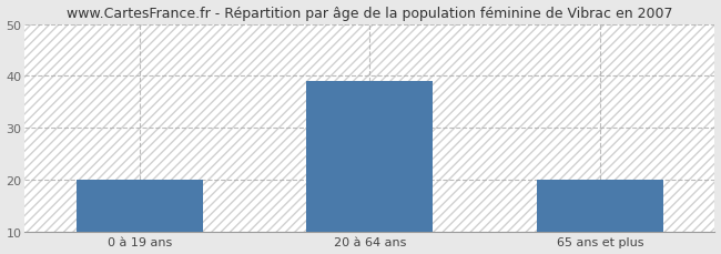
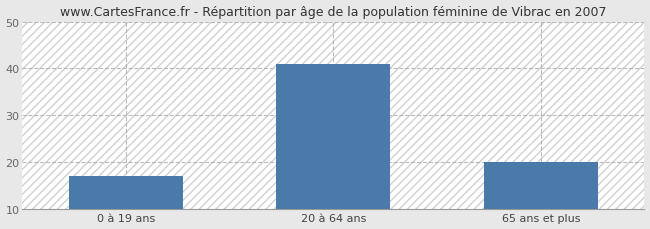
0 à 19 ans: 20 -> 17
20 à 64 ans: 39 -> 41
